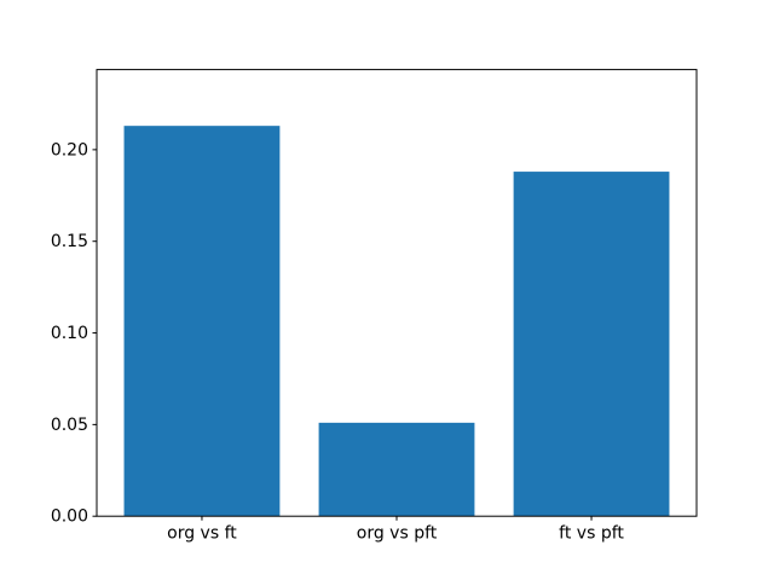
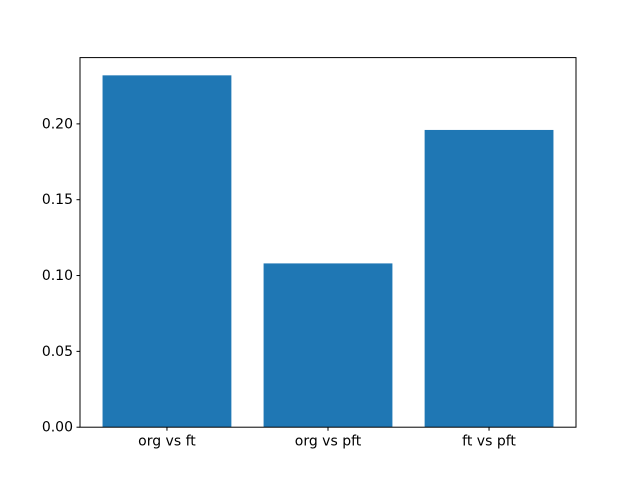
org vs ft: 0.213 -> 0.232
org vs pft: 0.051 -> 0.108
ft vs pft: 0.188 -> 0.196
